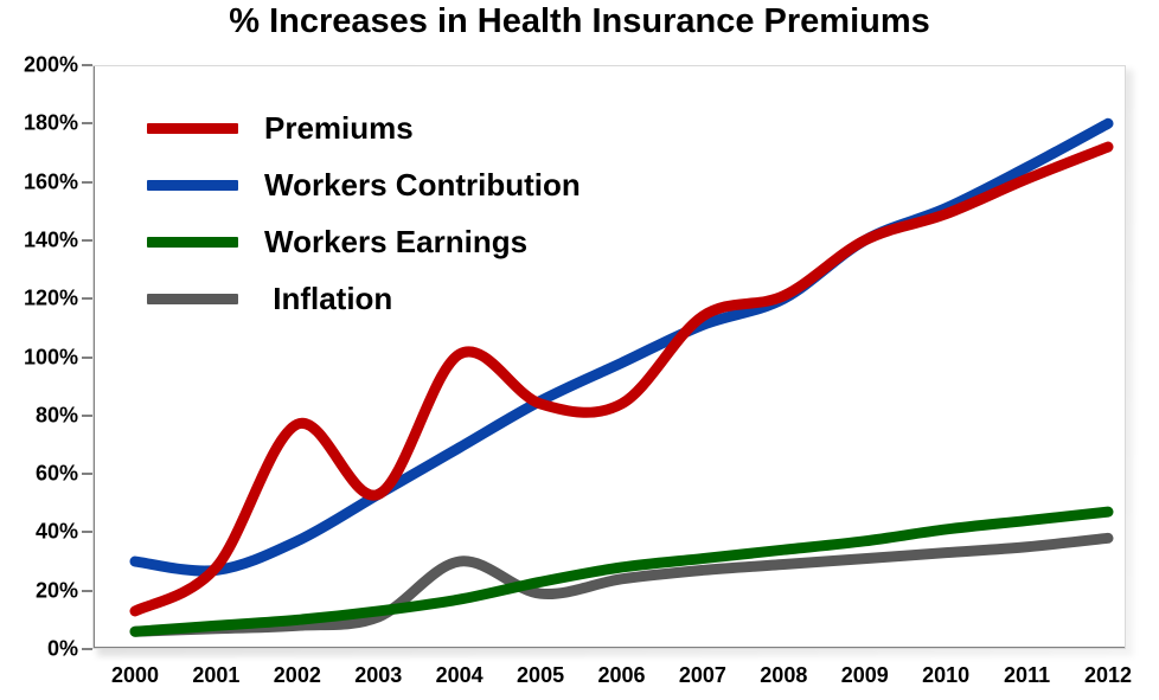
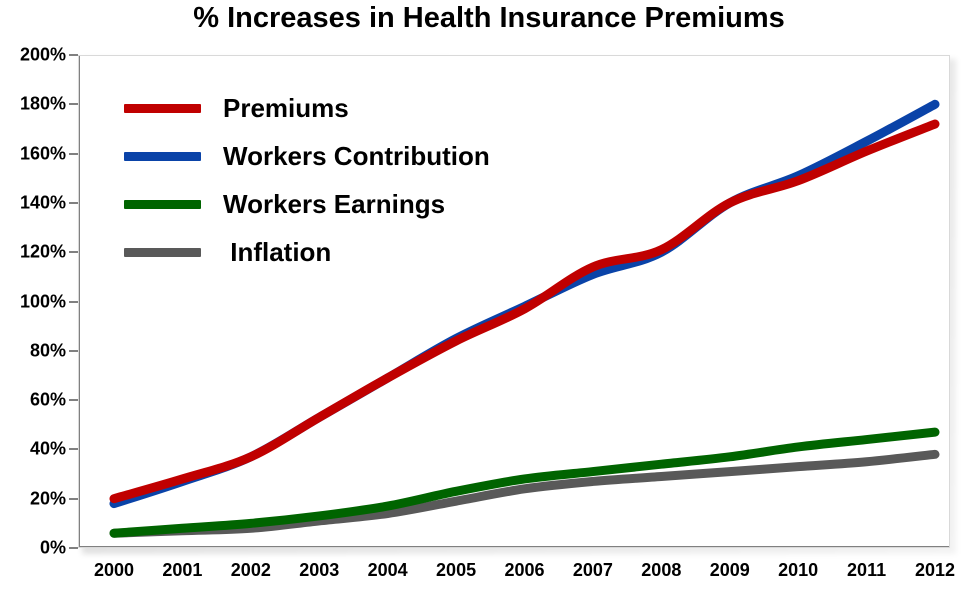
Premiums/2000: 13% -> 20%
Workers Contribution/2000: 30% -> 18%
Premiums/2002: 77% -> 37%
Premiums/2004: 101% -> 69%
Inflation/2004: 30% -> 14%
Premiums/2006: 84% -> 97%
